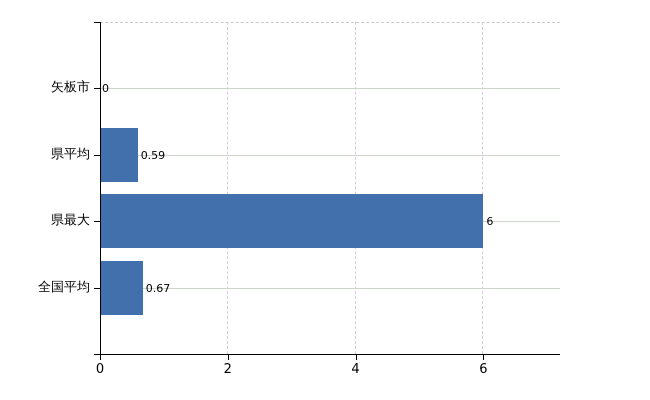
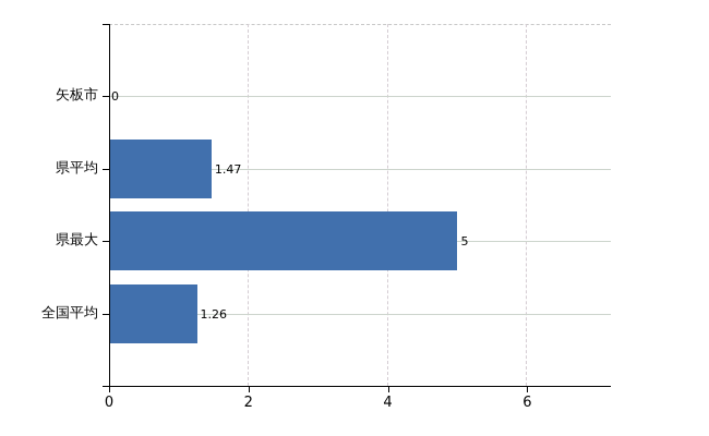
県平均: 0.59 -> 1.47
県最大: 6 -> 5
全国平均: 0.67 -> 1.26
